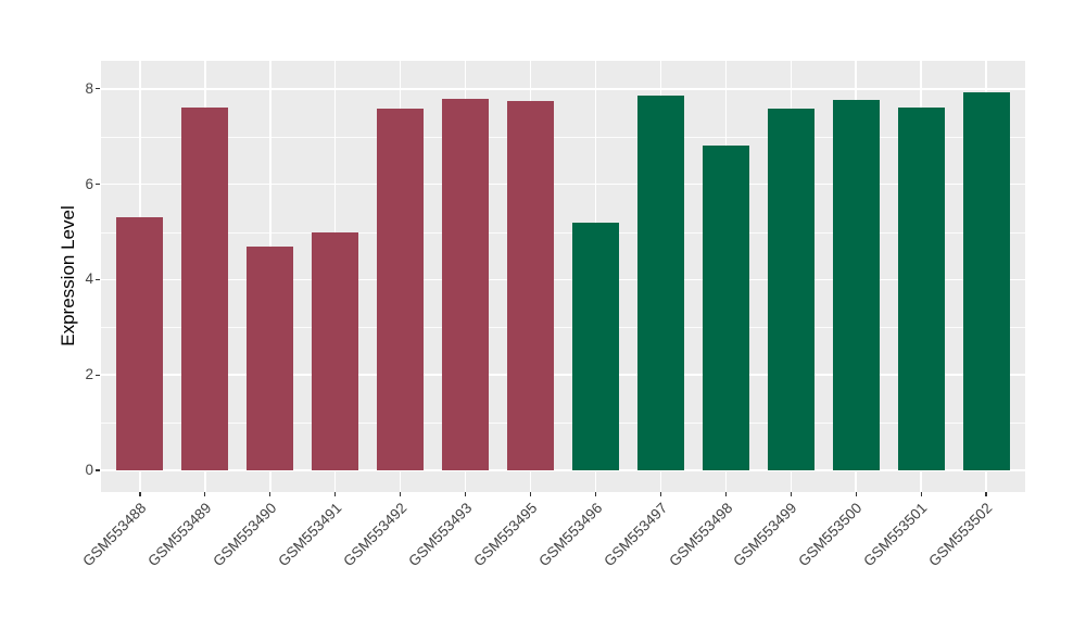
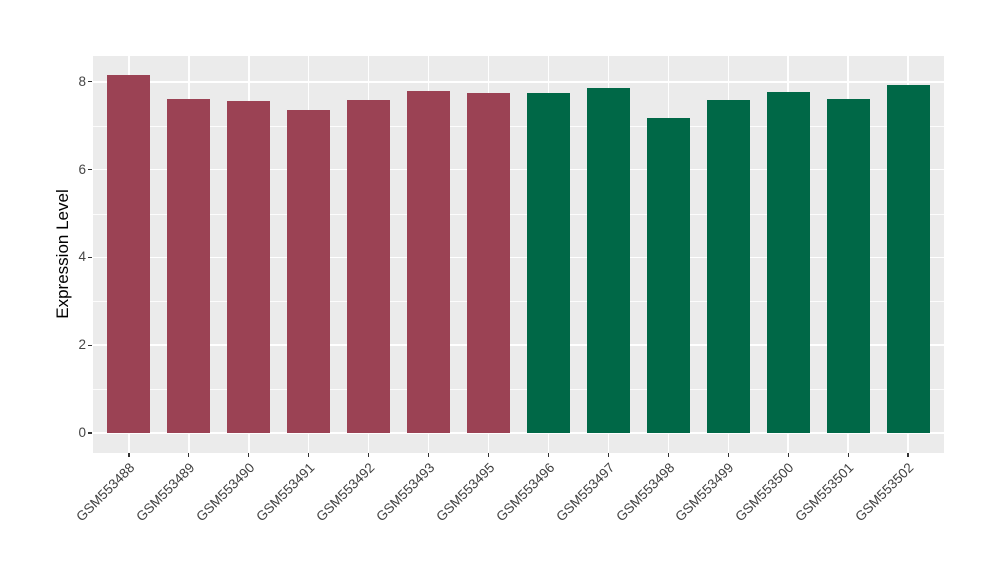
GSM553488: 5.3 -> 8.2
GSM553490: 4.7 -> 7.6
GSM553491: 5.0 -> 7.4
GSM553496: 5.2 -> 7.7
GSM553498: 6.8 -> 7.2
